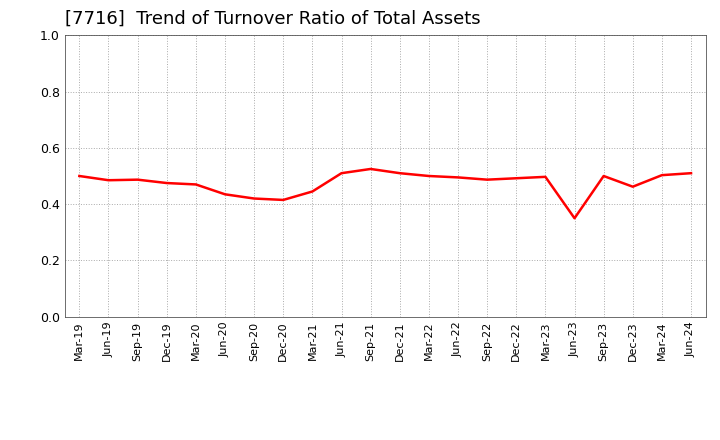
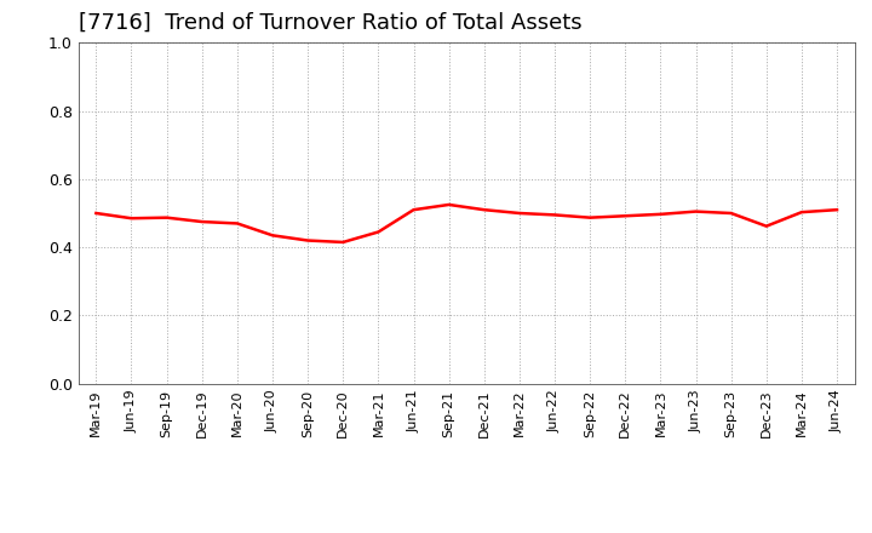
Jun-23: 0.350 -> 0.505
